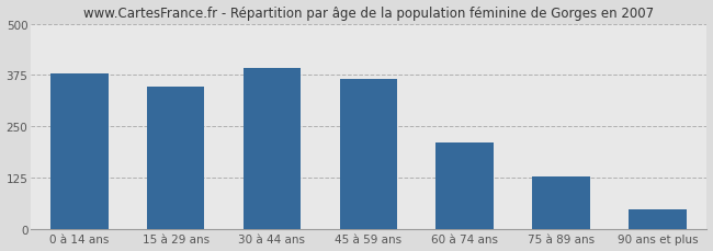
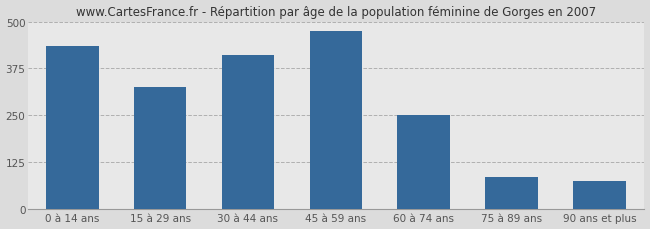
0 à 14 ans: 378 -> 435
15 à 29 ans: 348 -> 325
30 à 44 ans: 392 -> 410
45 à 59 ans: 365 -> 475
60 à 74 ans: 210 -> 250
75 à 89 ans: 128 -> 85
90 ans et plus: 48 -> 75
